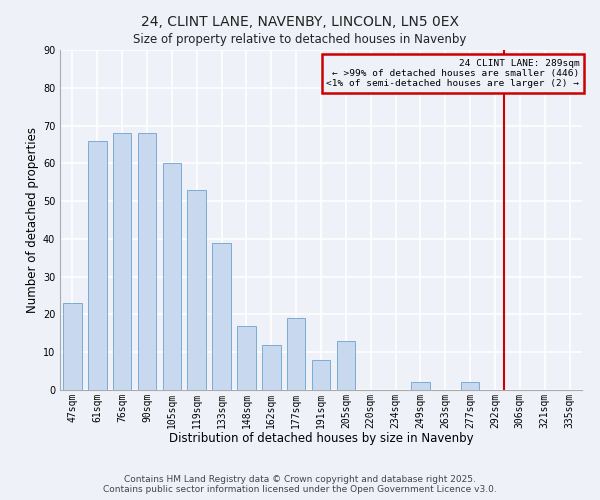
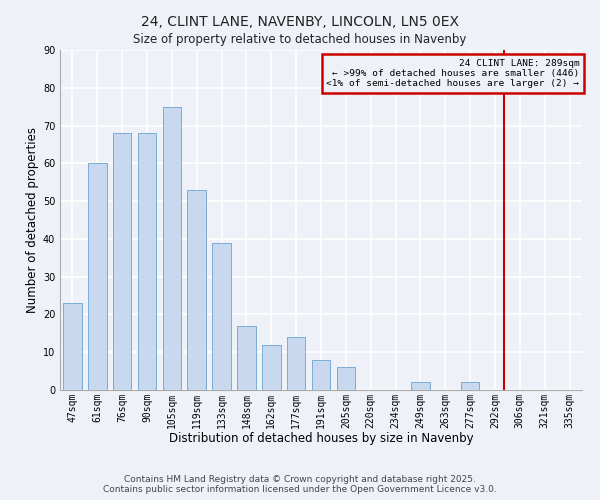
61sqm: 66 -> 60
105sqm: 60 -> 75
177sqm: 19 -> 14
205sqm: 13 -> 6
